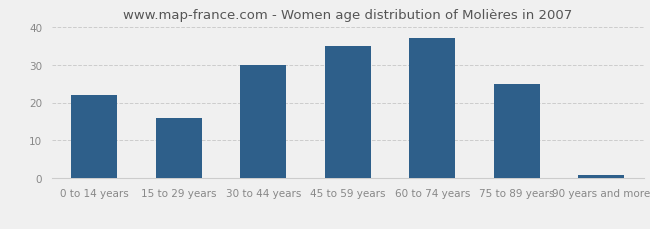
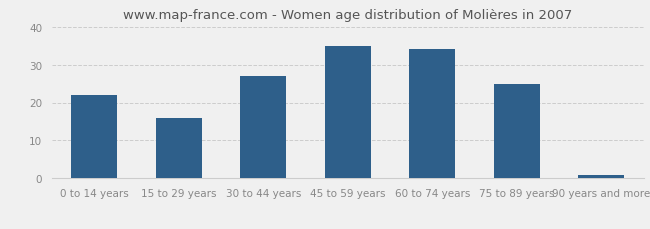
30 to 44 years: 30 -> 27
60 to 74 years: 37 -> 34
